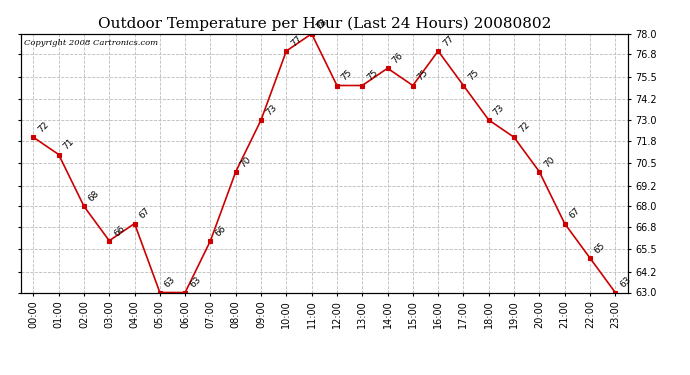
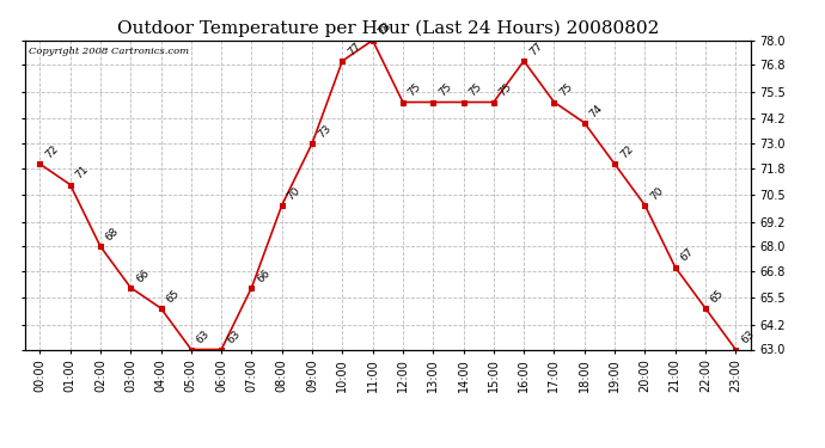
04:00: 67 -> 65
14:00: 76 -> 75
18:00: 73 -> 74
